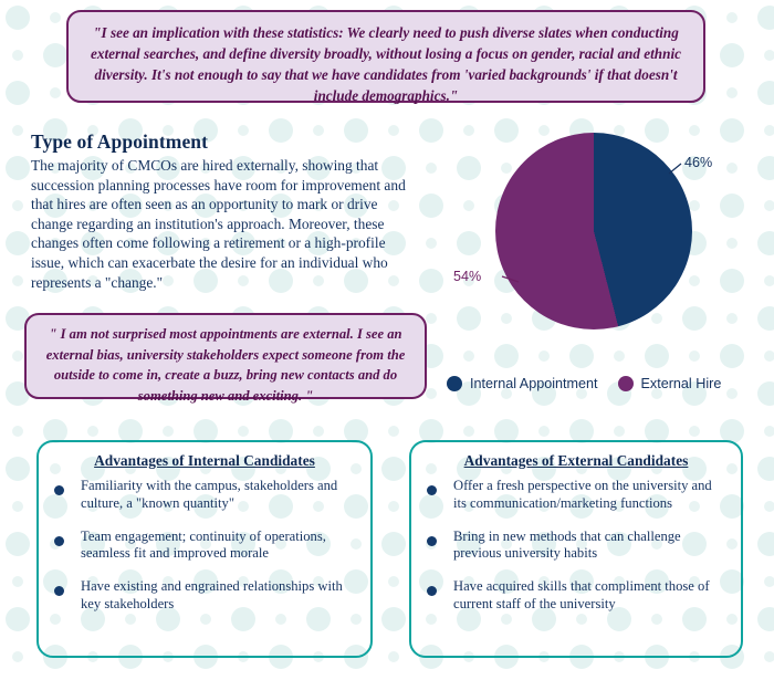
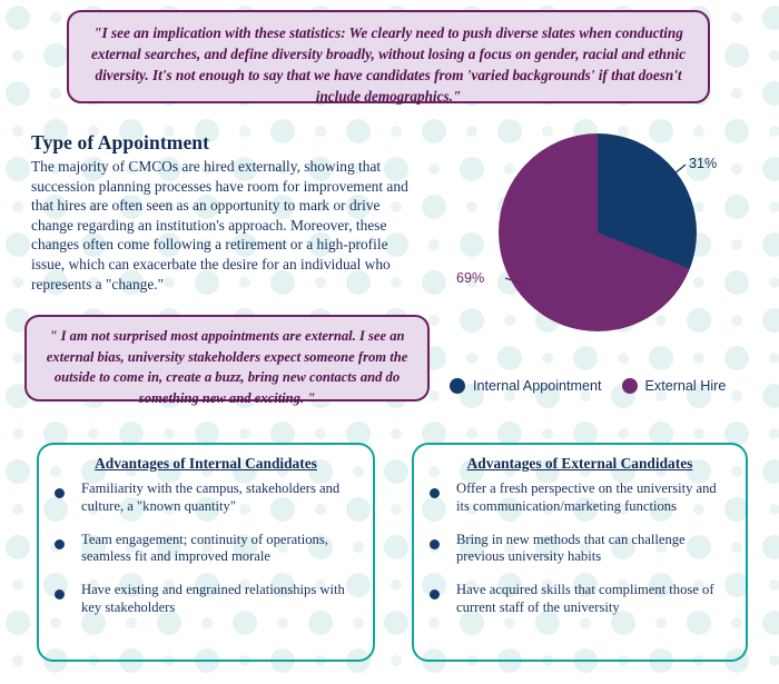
Internal Appointment: 46% -> 31%
External Hire: 54% -> 69%
